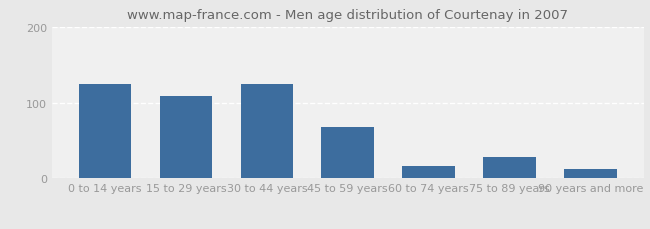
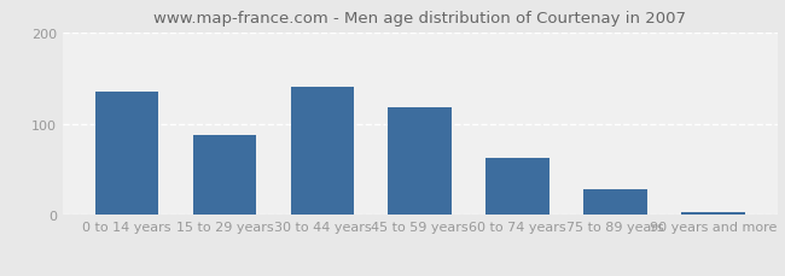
0 to 14 years: 124 -> 135
15 to 29 years: 108 -> 88
30 to 44 years: 124 -> 140
45 to 59 years: 68 -> 118
60 to 74 years: 16 -> 63
90 years and more: 12 -> 3
